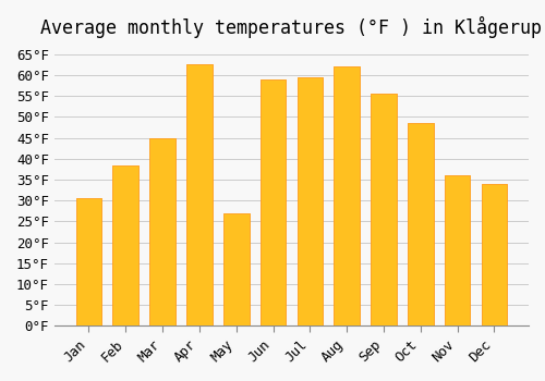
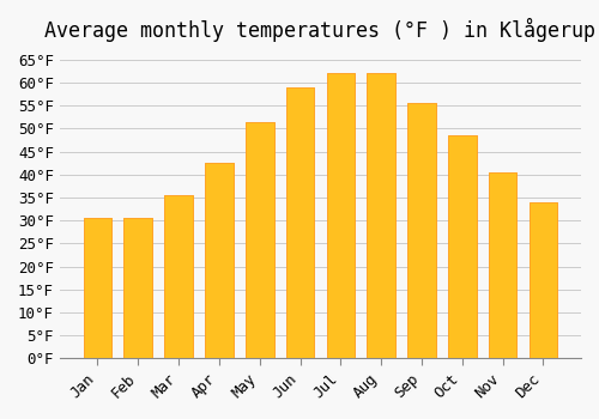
Feb: 38.5°F -> 30.5°F
Mar: 45.0°F -> 35.5°F
Apr: 62.5°F -> 42.5°F
May: 27.0°F -> 51.5°F
Jul: 59.5°F -> 62.0°F
Nov: 36.0°F -> 40.5°F
